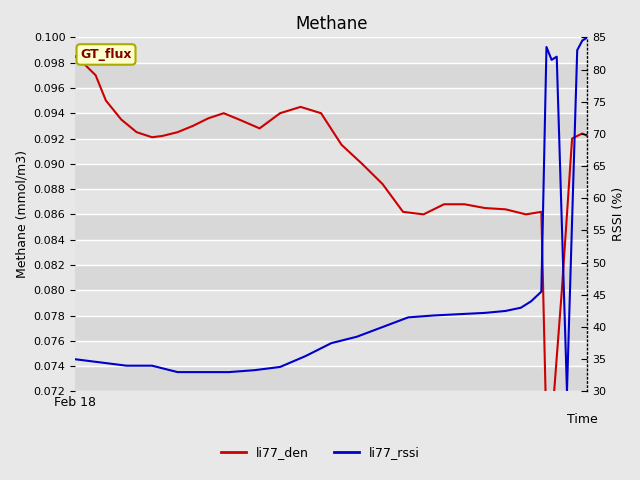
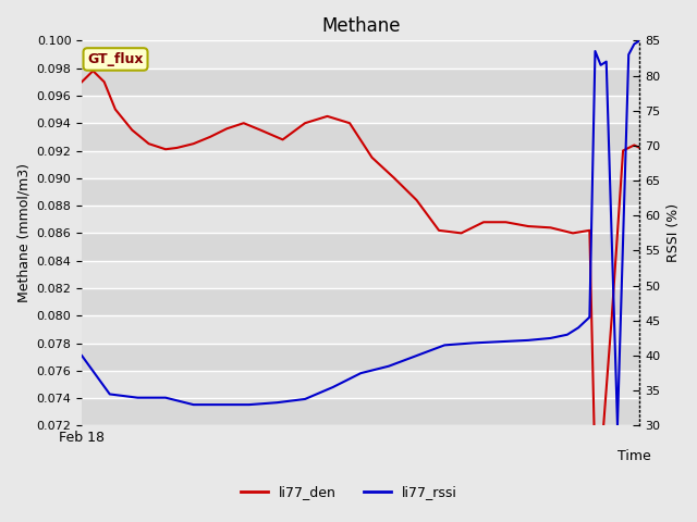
li77_den/Feb 18: 0.0985 -> 0.0970
li77_rssi/Feb 18: 35.0 -> 40.0
